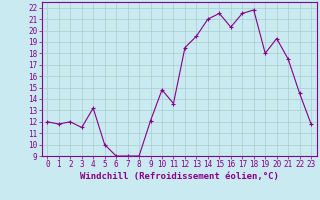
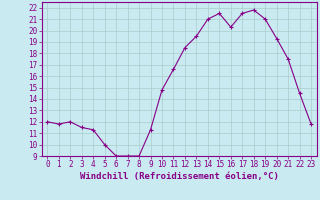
4: 13.2 -> 11.3
9: 12.1 -> 11.3
11: 13.6 -> 16.6
19: 18.0 -> 21.0
